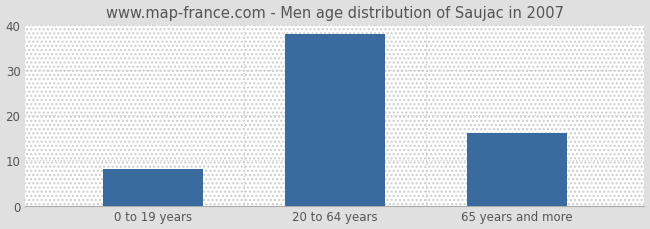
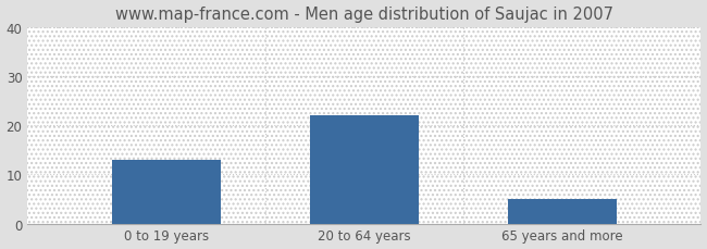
0 to 19 years: 8 -> 13
20 to 64 years: 38 -> 22
65 years and more: 16 -> 5
